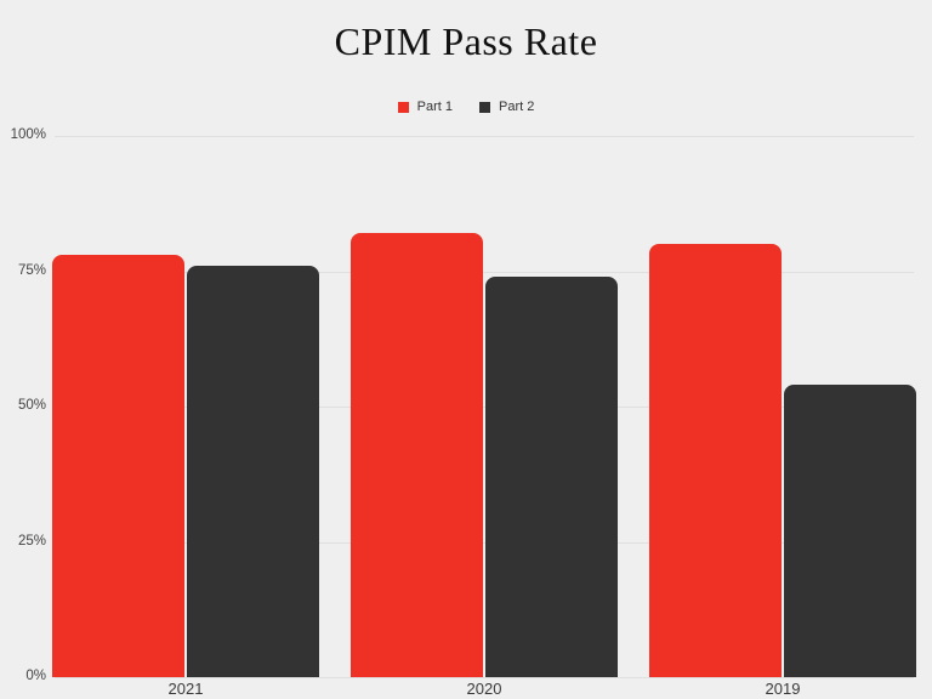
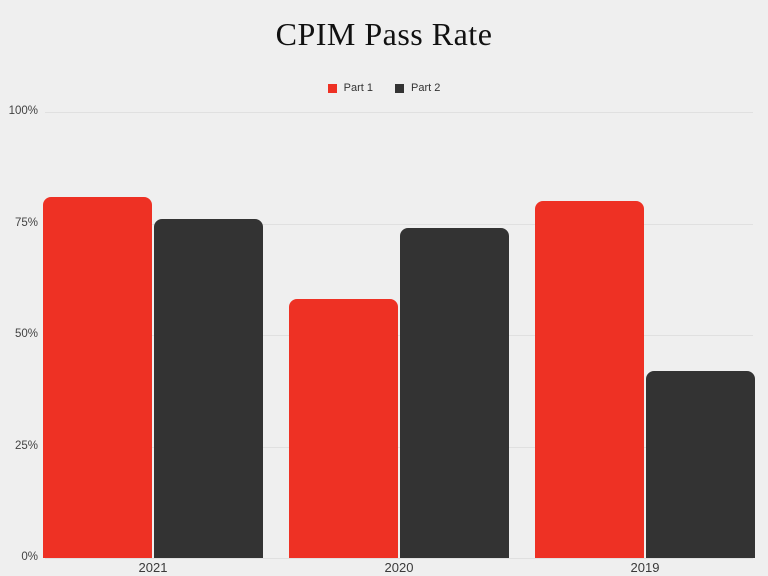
Part 1/2021: 78% -> 81%
Part 1/2020: 82% -> 58%
Part 2/2019: 54% -> 42%
